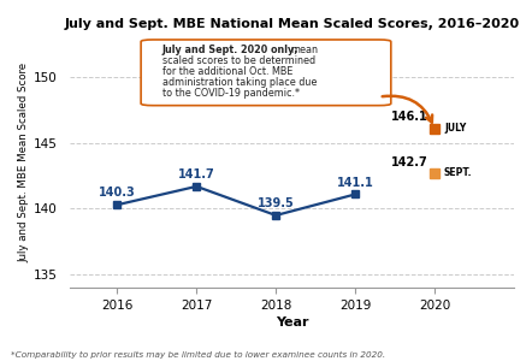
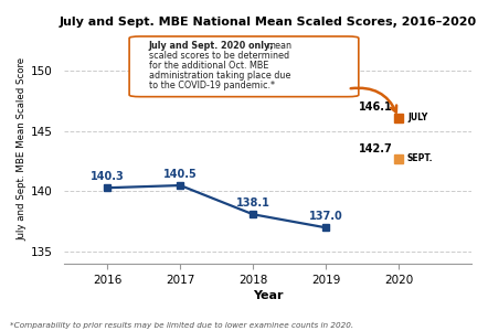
2017: 141.7 -> 140.5
2018: 139.5 -> 138.1
2019: 141.1 -> 137.0
